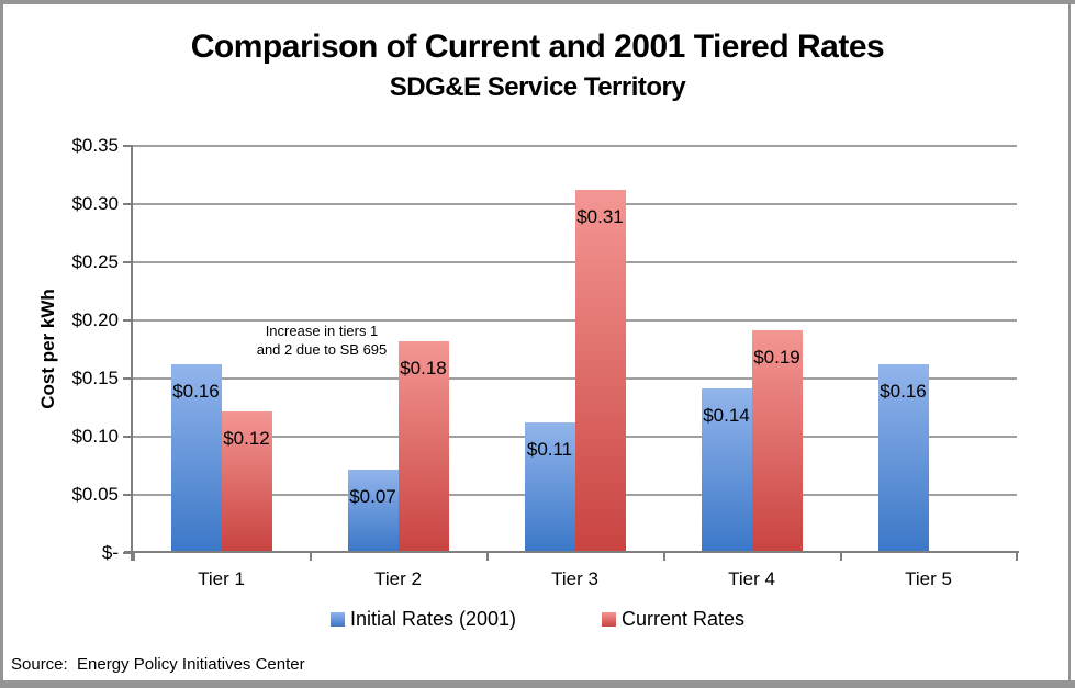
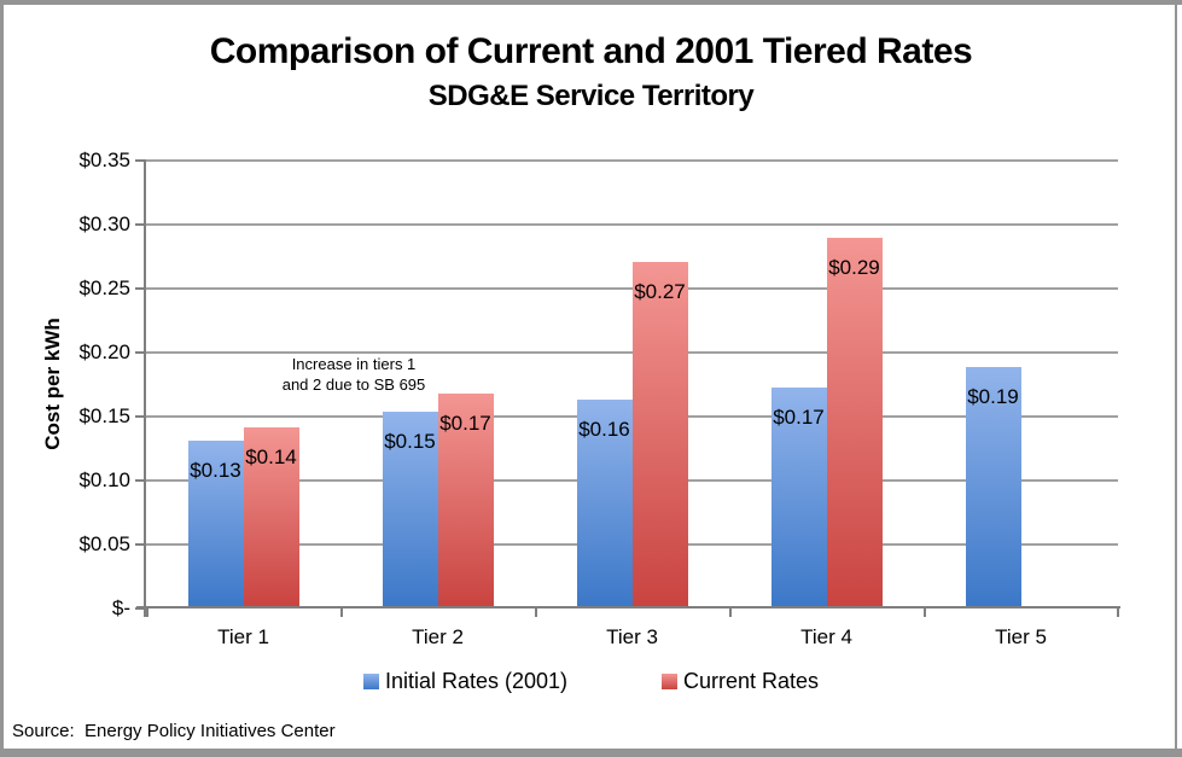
Initial Rates (2001)/Tier 1: $0.16 -> $0.13
Current Rates/Tier 1: $0.12 -> $0.14
Initial Rates (2001)/Tier 2: $0.07 -> $0.15
Current Rates/Tier 2: $0.18 -> $0.17
Initial Rates (2001)/Tier 3: $0.11 -> $0.16
Current Rates/Tier 3: $0.31 -> $0.27
Initial Rates (2001)/Tier 4: $0.14 -> $0.17
Current Rates/Tier 4: $0.19 -> $0.29
Initial Rates (2001)/Tier 5: $0.16 -> $0.19
